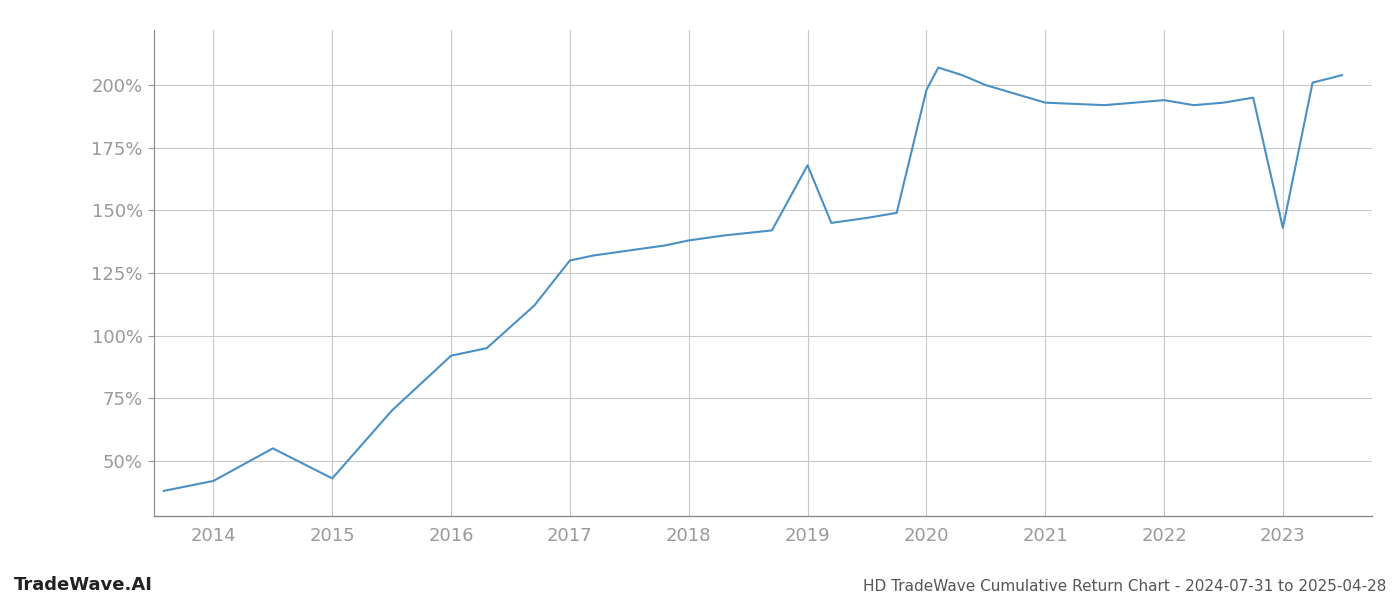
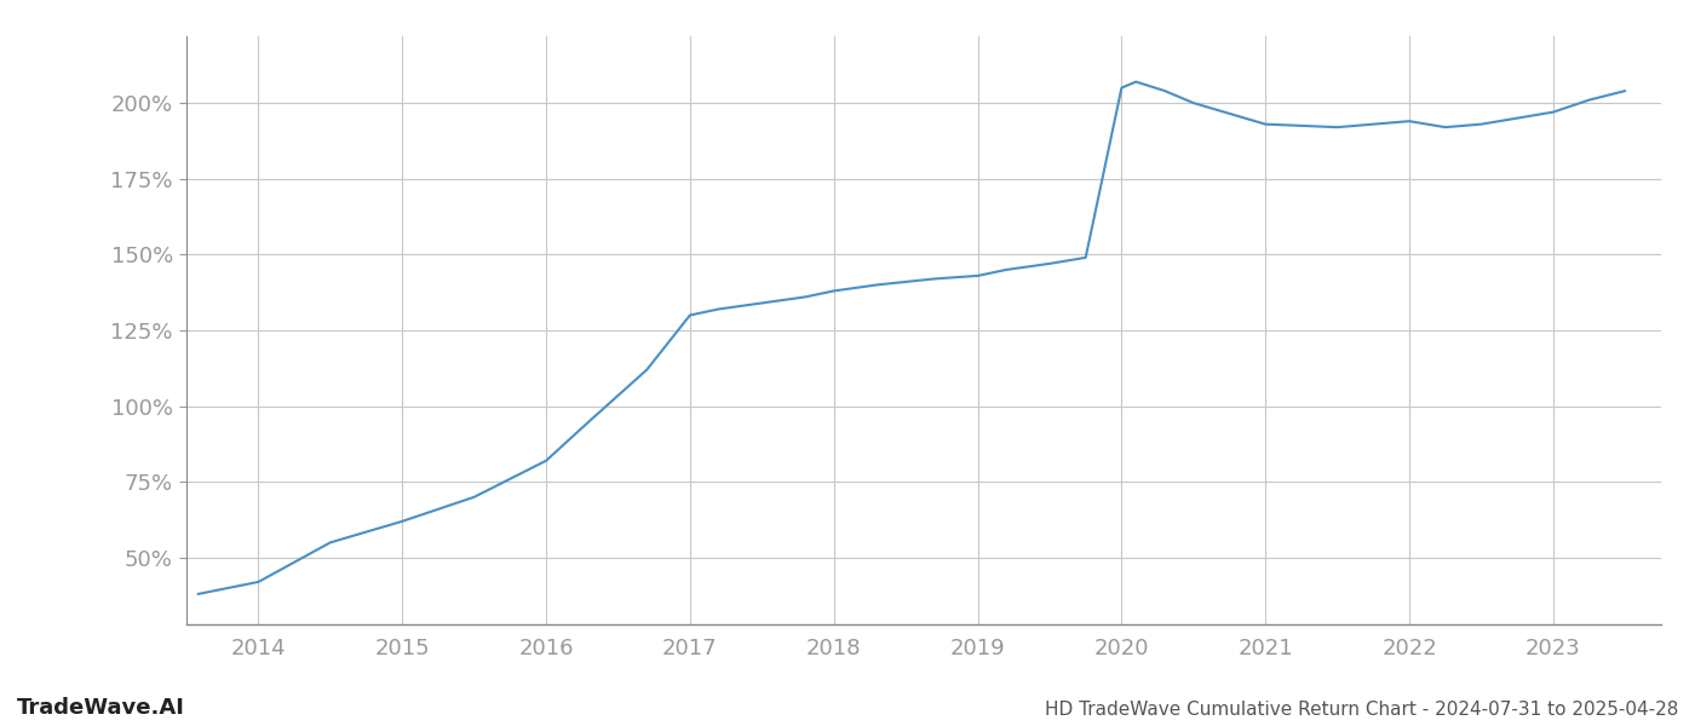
2015: 43% -> 62%
2016: 92% -> 82%
2019: 168% -> 143%
2020: 198% -> 205%
2023: 143% -> 197%
